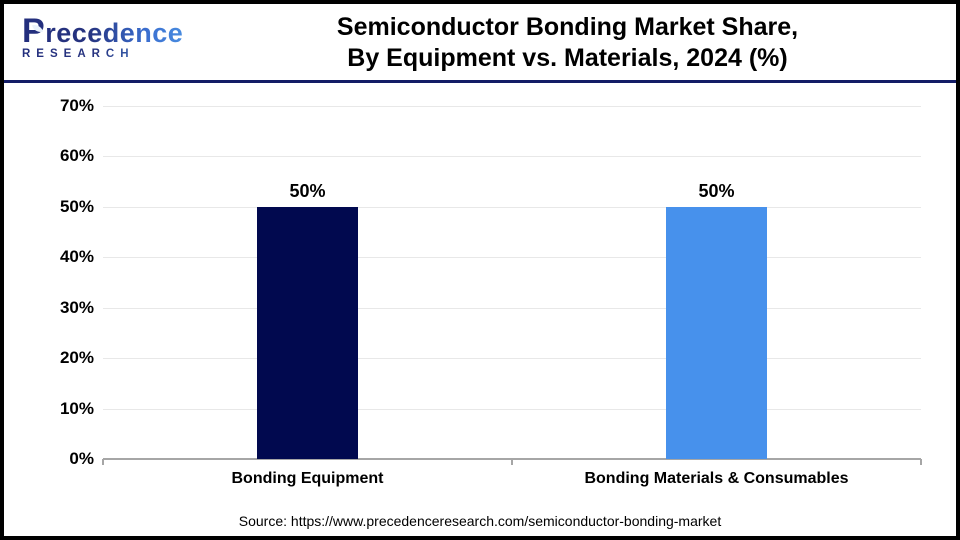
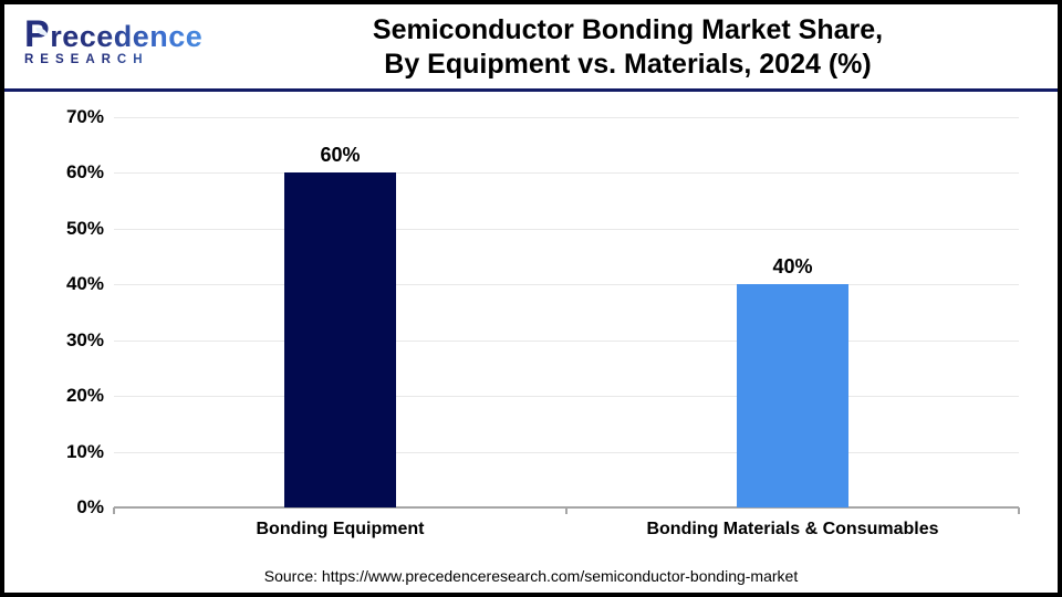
Bonding Equipment: 50% -> 60%
Bonding Materials & Consumables: 50% -> 40%
